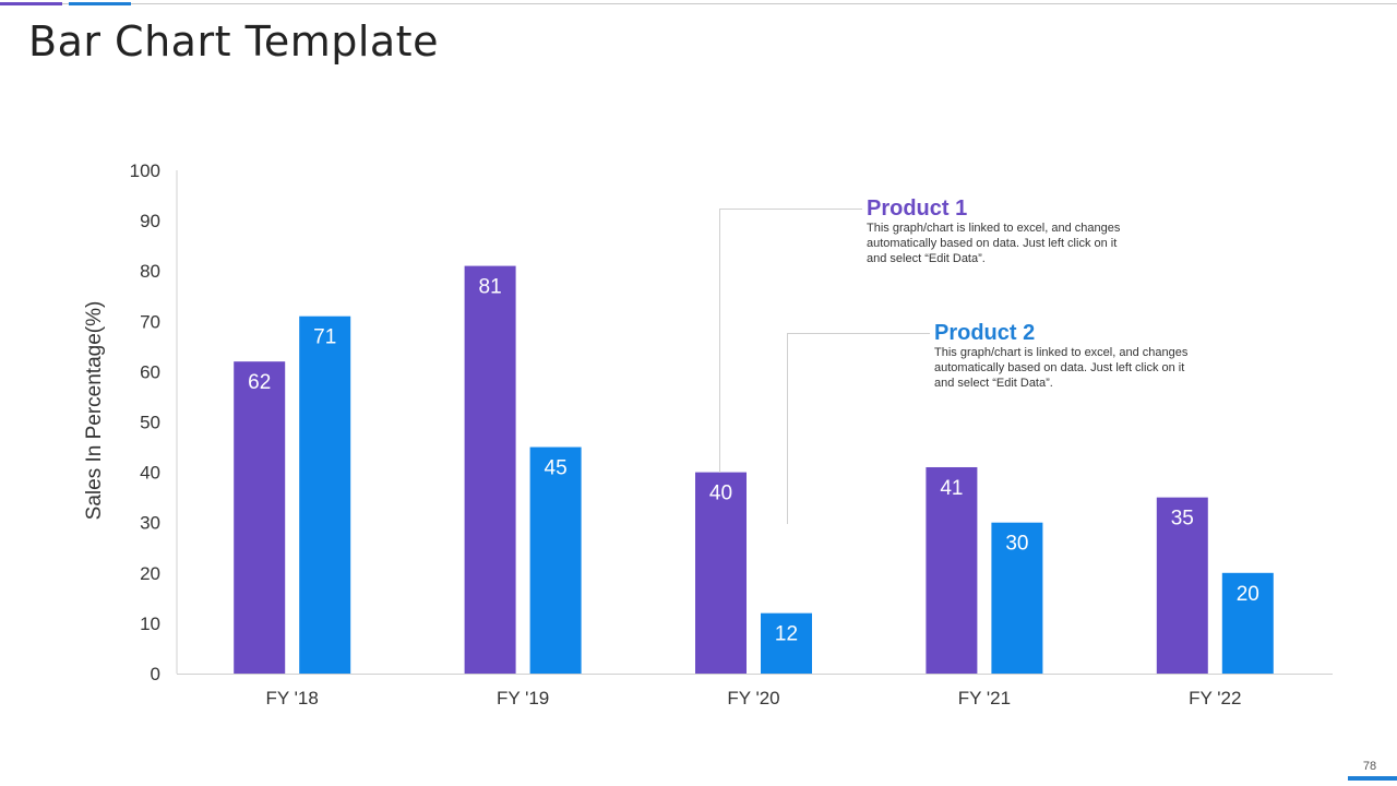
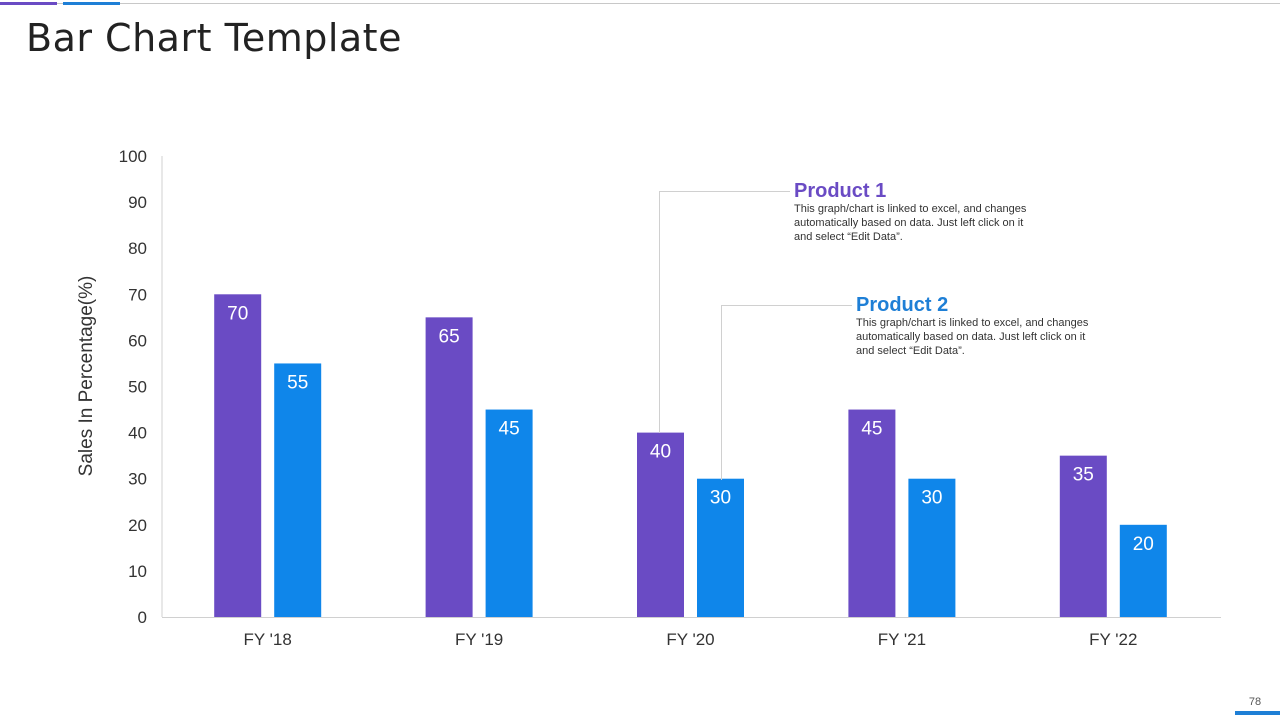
Product 1/FY '18: 62 -> 70
Product 2/FY '18: 71 -> 55
Product 1/FY '19: 81 -> 65
Product 2/FY '20: 12 -> 30
Product 1/FY '21: 41 -> 45
